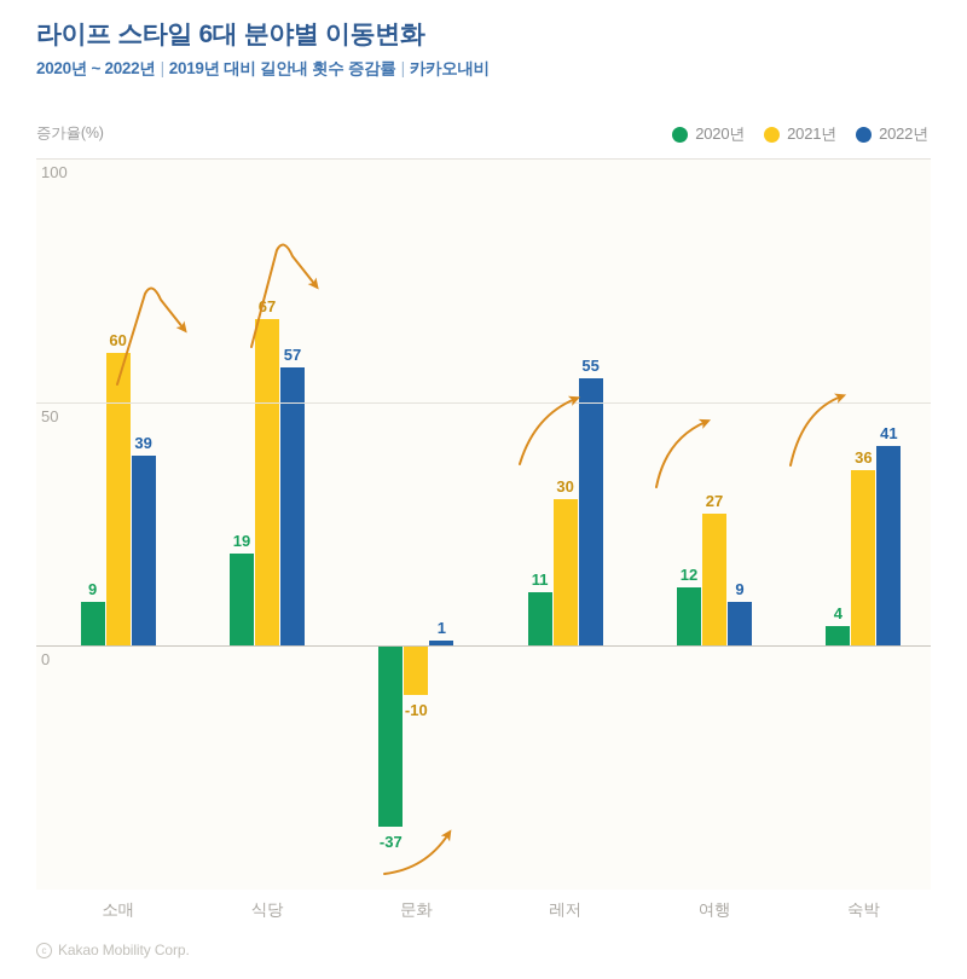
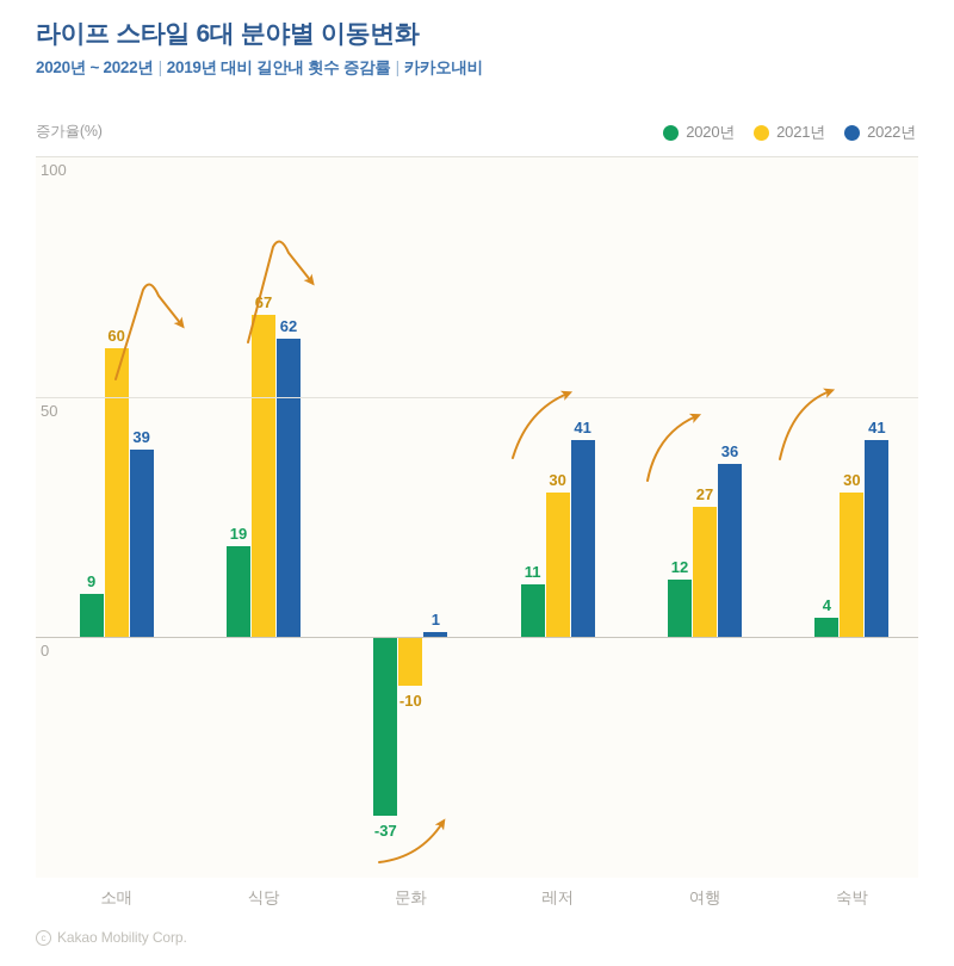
2022년/식당: 57 -> 62
2022년/레저: 55 -> 41
2022년/여행: 9 -> 36
2021년/숙박: 36 -> 30
